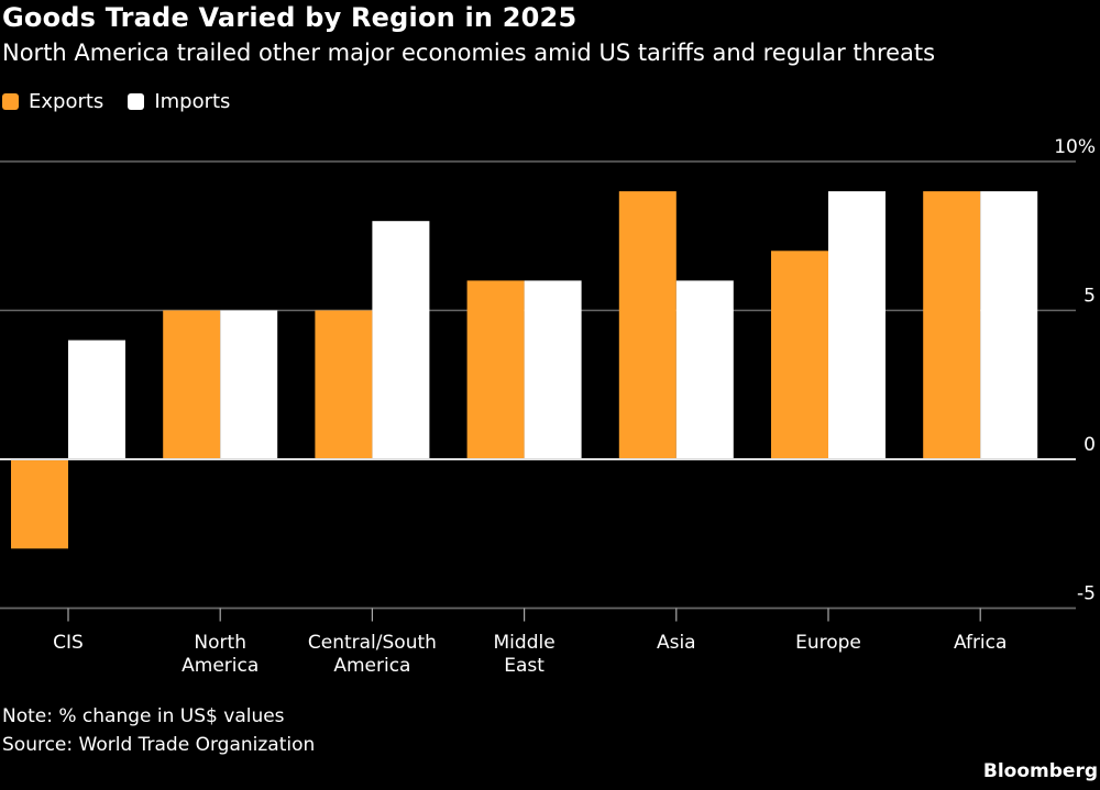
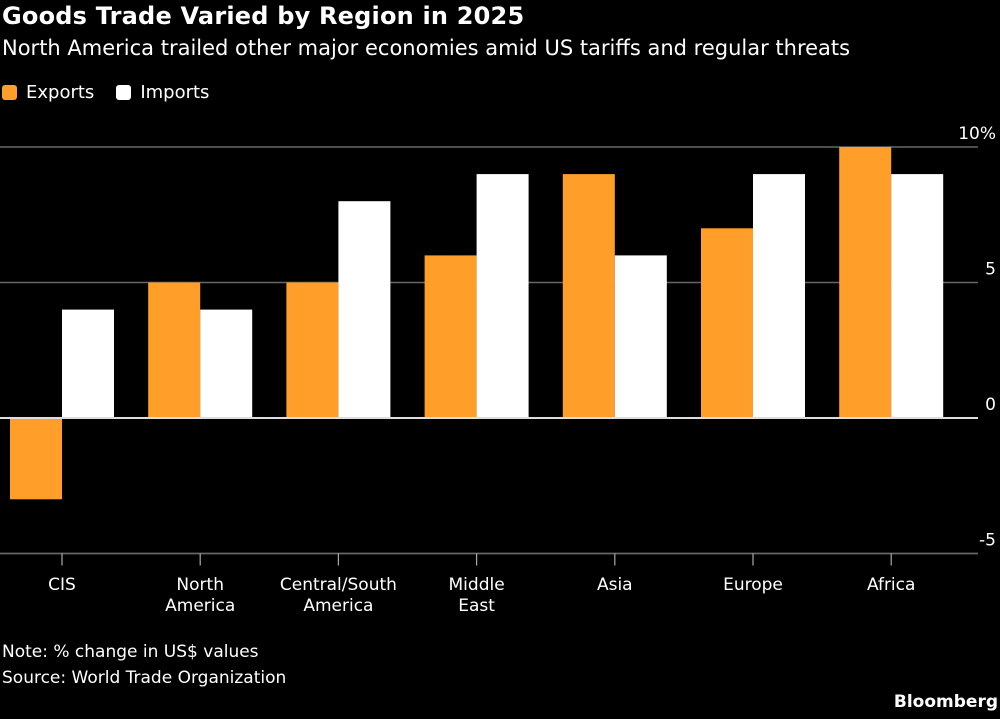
Imports/North America: 5% -> 4%
Imports/Middle East: 6% -> 9%
Exports/Africa: 9% -> 10%
